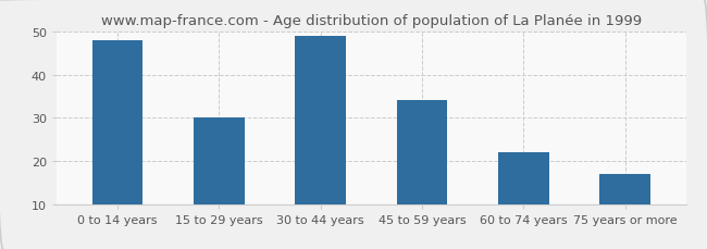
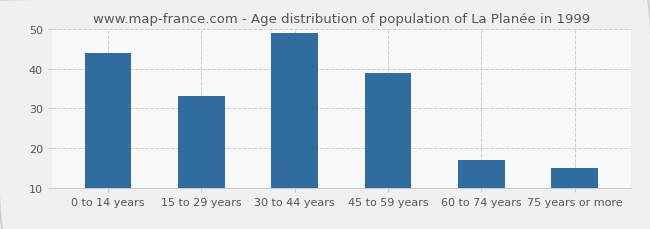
0 to 14 years: 48 -> 44
15 to 29 years: 30 -> 33
45 to 59 years: 34 -> 39
60 to 74 years: 22 -> 17
75 years or more: 17 -> 15
